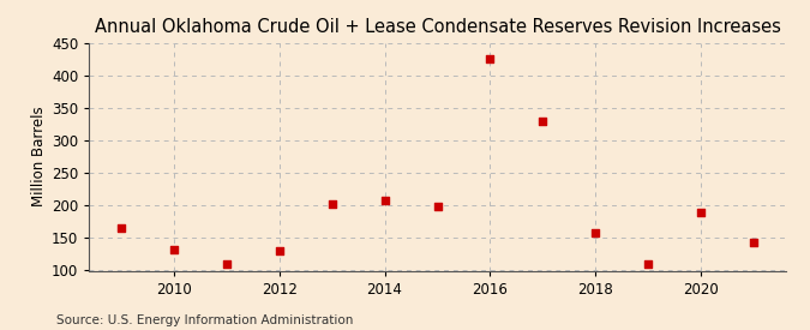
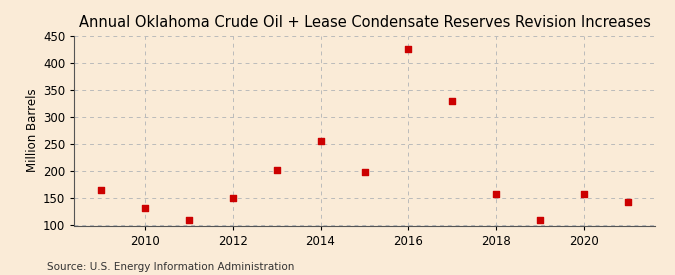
2012: 130 -> 150
2014: 208 -> 255
2020: 190 -> 158
